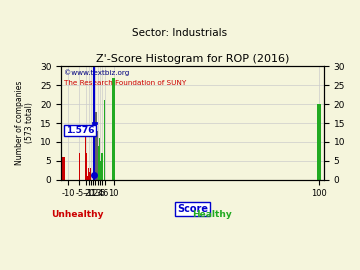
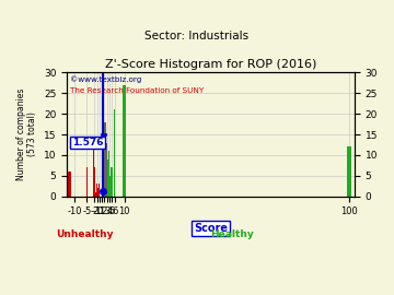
100: 20 -> 12
